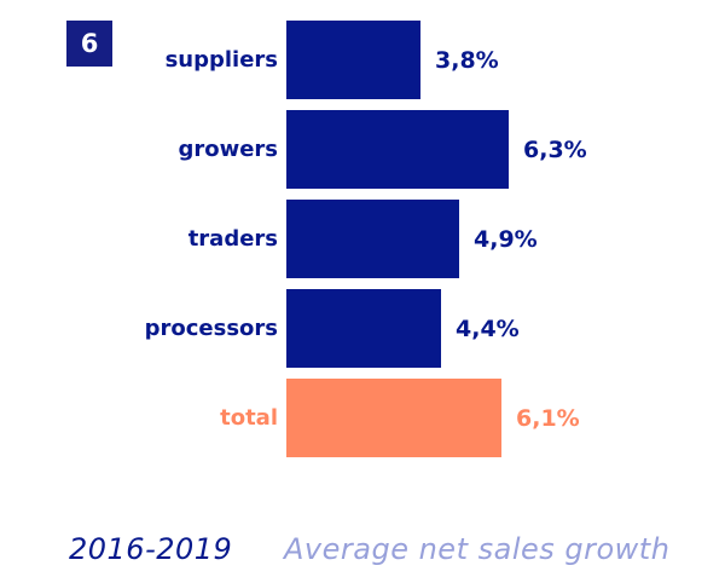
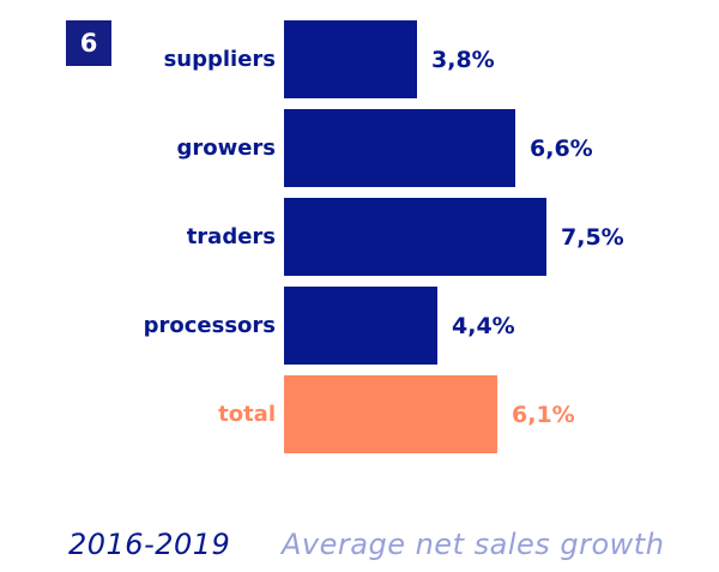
growers: 6,3% -> 6,6%
traders: 4,9% -> 7,5%
